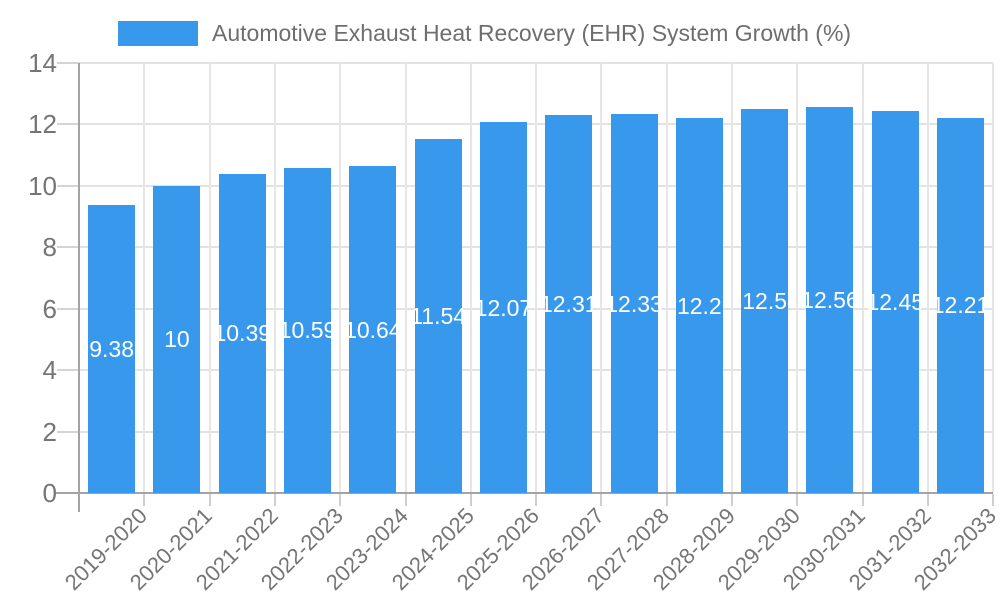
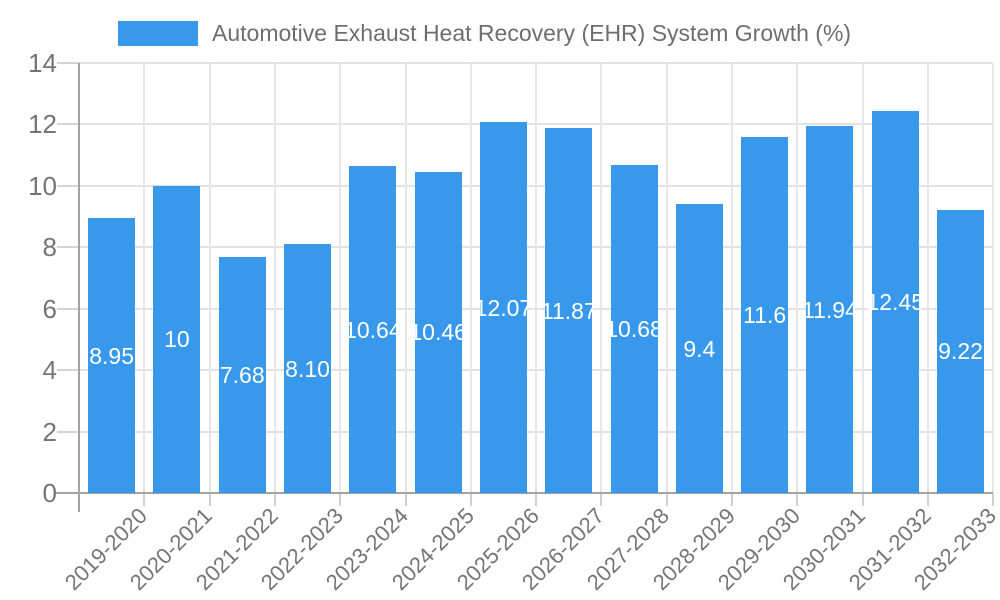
2019-2020: 9.38 -> 8.95
2021-2022: 10.39 -> 7.68
2022-2023: 10.59 -> 8.10
2024-2025: 11.54 -> 10.46
2026-2027: 12.31 -> 11.87
2027-2028: 12.33 -> 10.68
2028-2029: 12.2 -> 9.4
2029-2030: 12.5 -> 11.6
2030-2031: 12.56 -> 11.94
2032-2033: 12.21 -> 9.22
